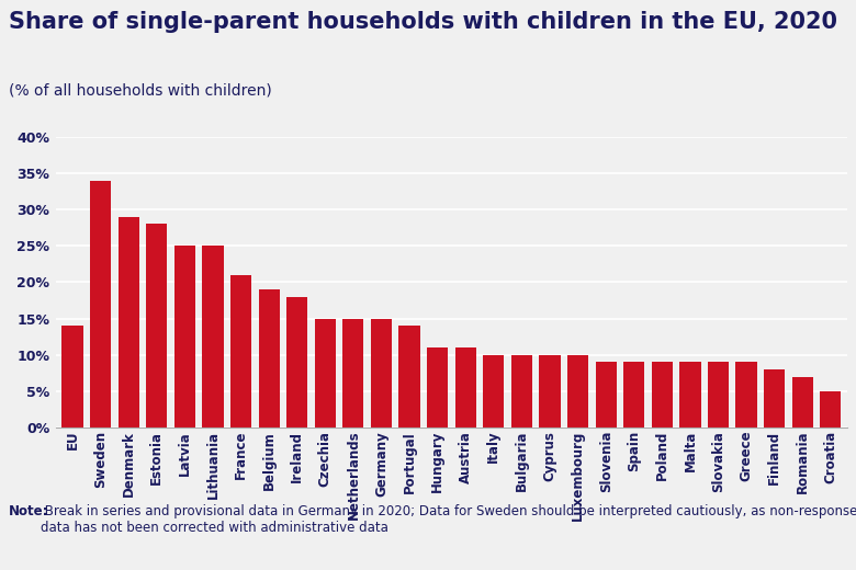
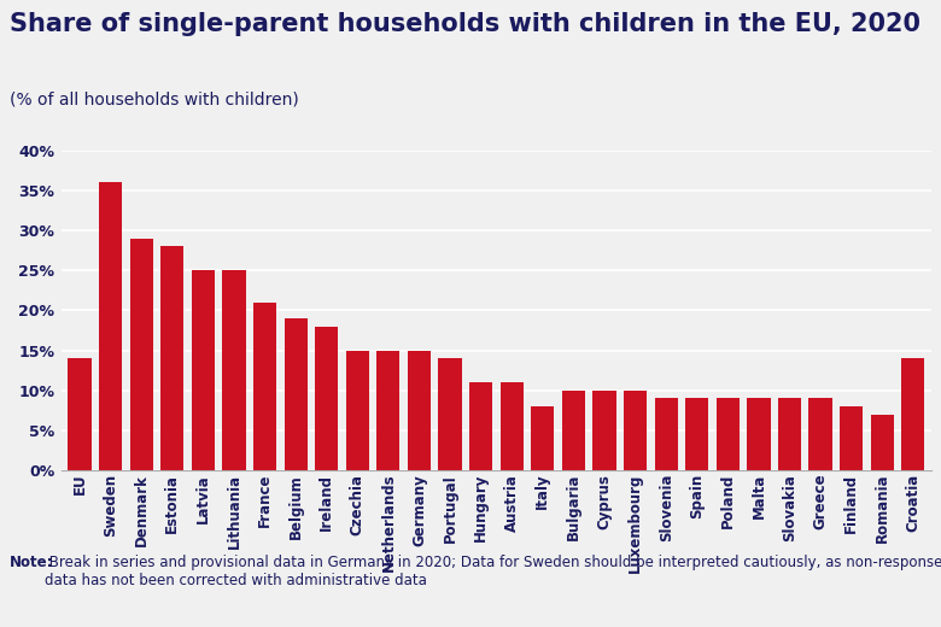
Sweden: 34% -> 36%
Italy: 10% -> 8%
Croatia: 5% -> 14%
